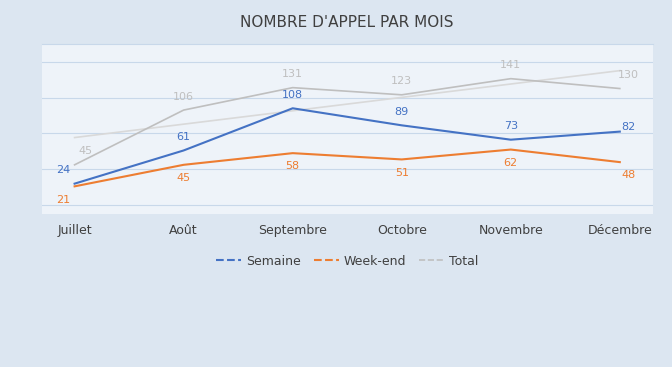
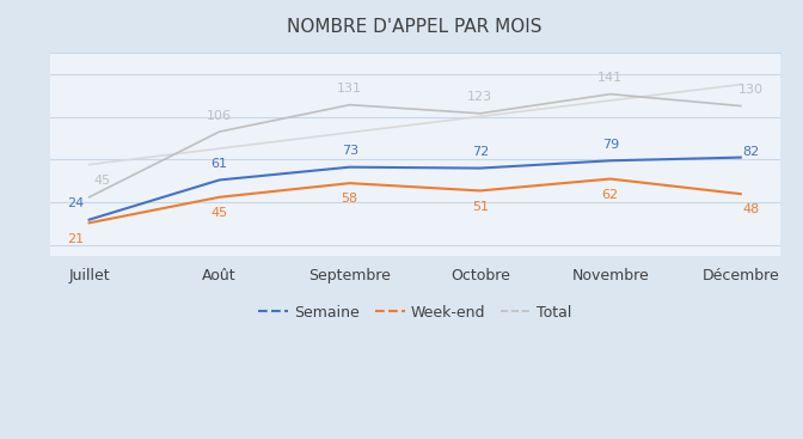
Semaine/Septembre: 108 -> 73
Semaine/Octobre: 89 -> 72
Semaine/Novembre: 73 -> 79
